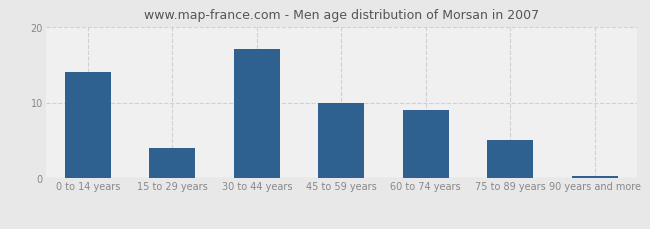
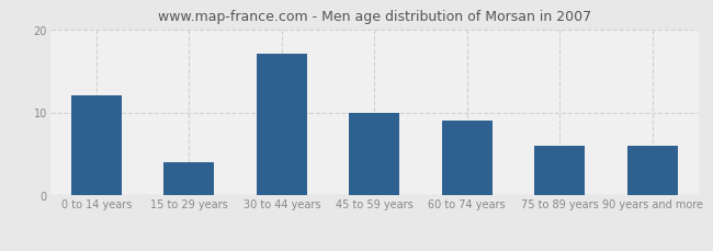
0 to 14 years: 14.0 -> 12.0
75 to 89 years: 5.0 -> 6.0
90 years and more: 0.3 -> 6.0
